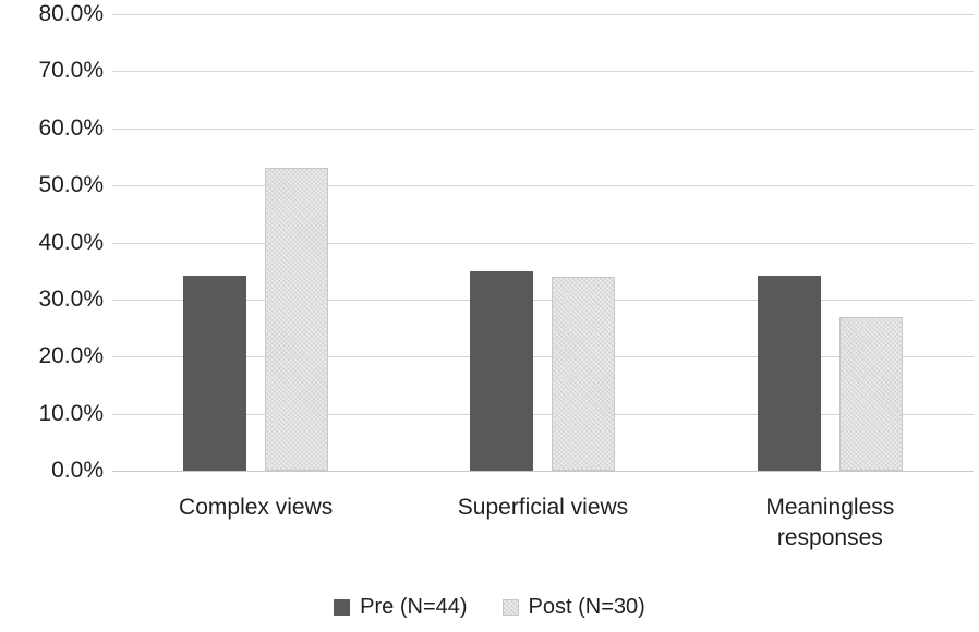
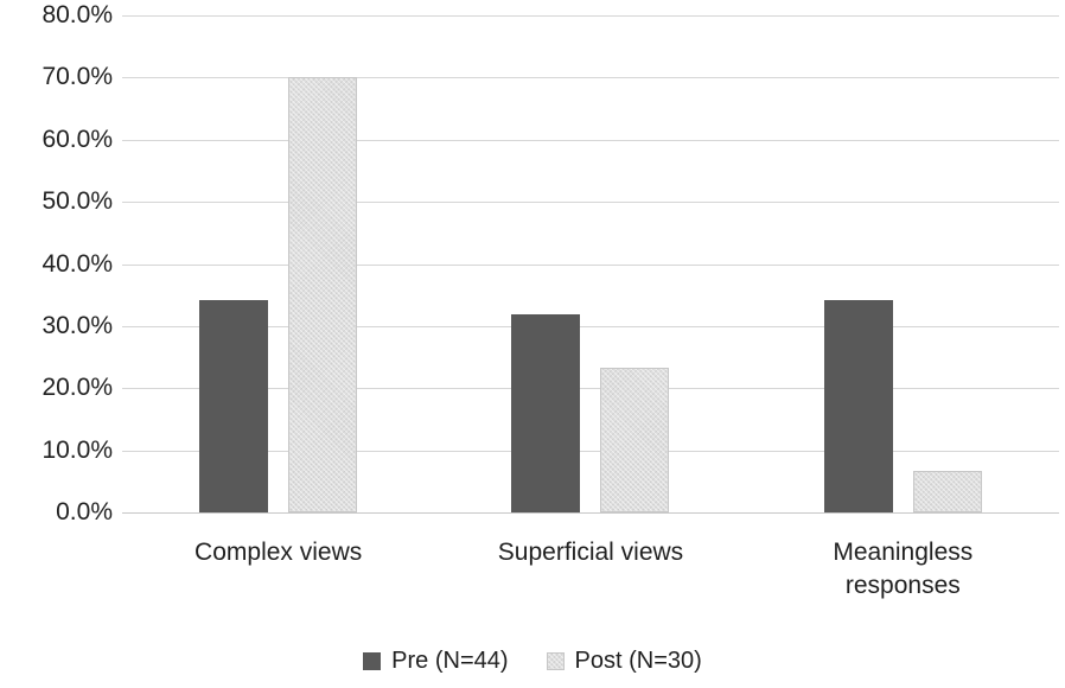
Post (N=30)/Complex views: 53% -> 70%
Pre (N=44)/Superficial views: 35% -> 32%
Post (N=30)/Superficial views: 34% -> 23%
Post (N=30)/Meaningless responses: 27% -> 7%
